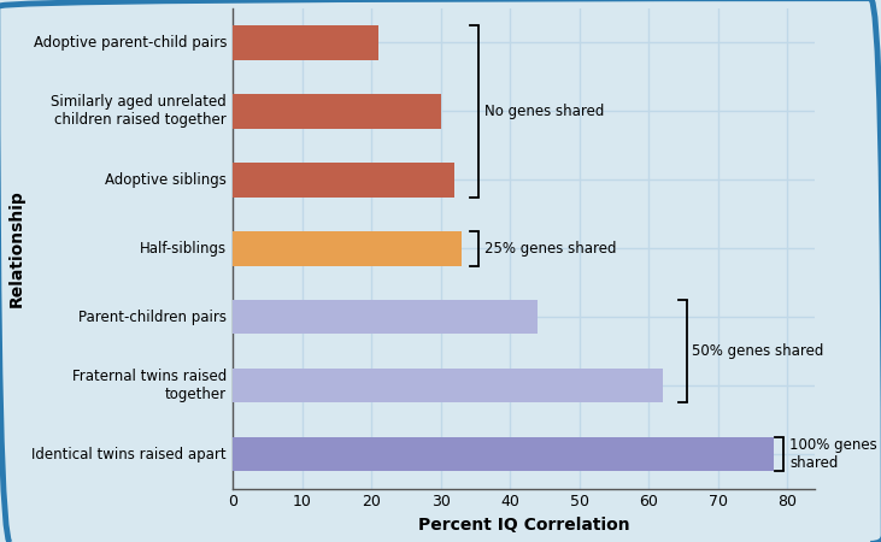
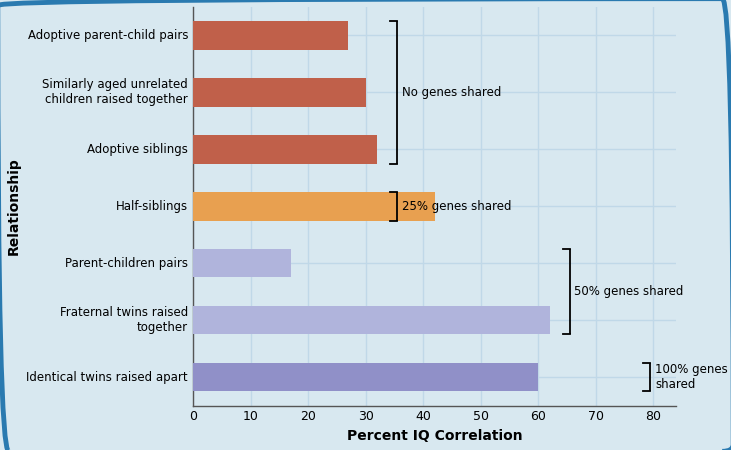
Adoptive parent-child pairs: 21 -> 27
Half-siblings: 33 -> 42
Parent-children pairs: 44 -> 17
Identical twins raised apart: 78 -> 60
